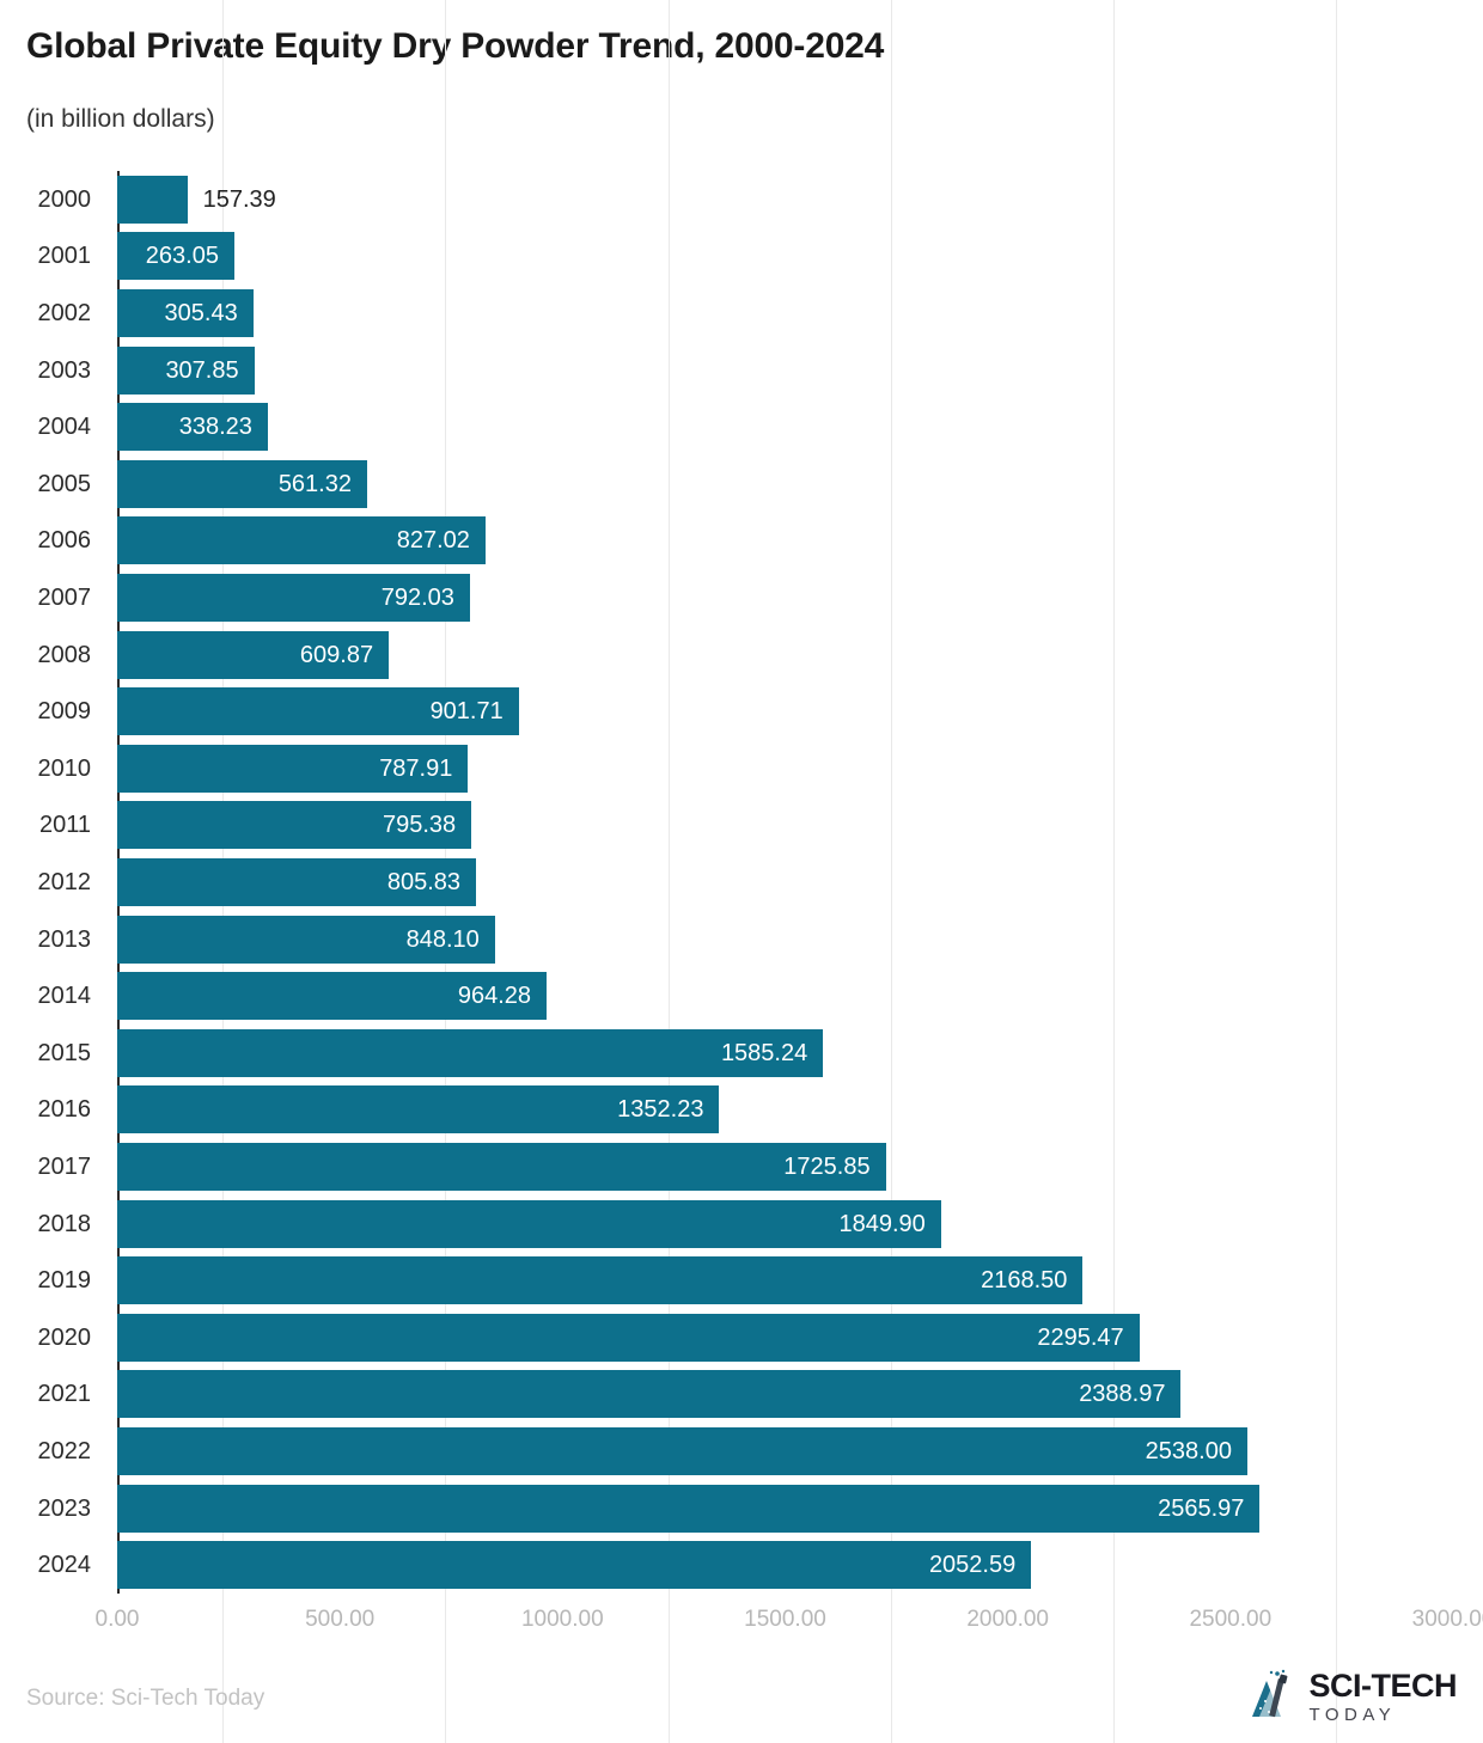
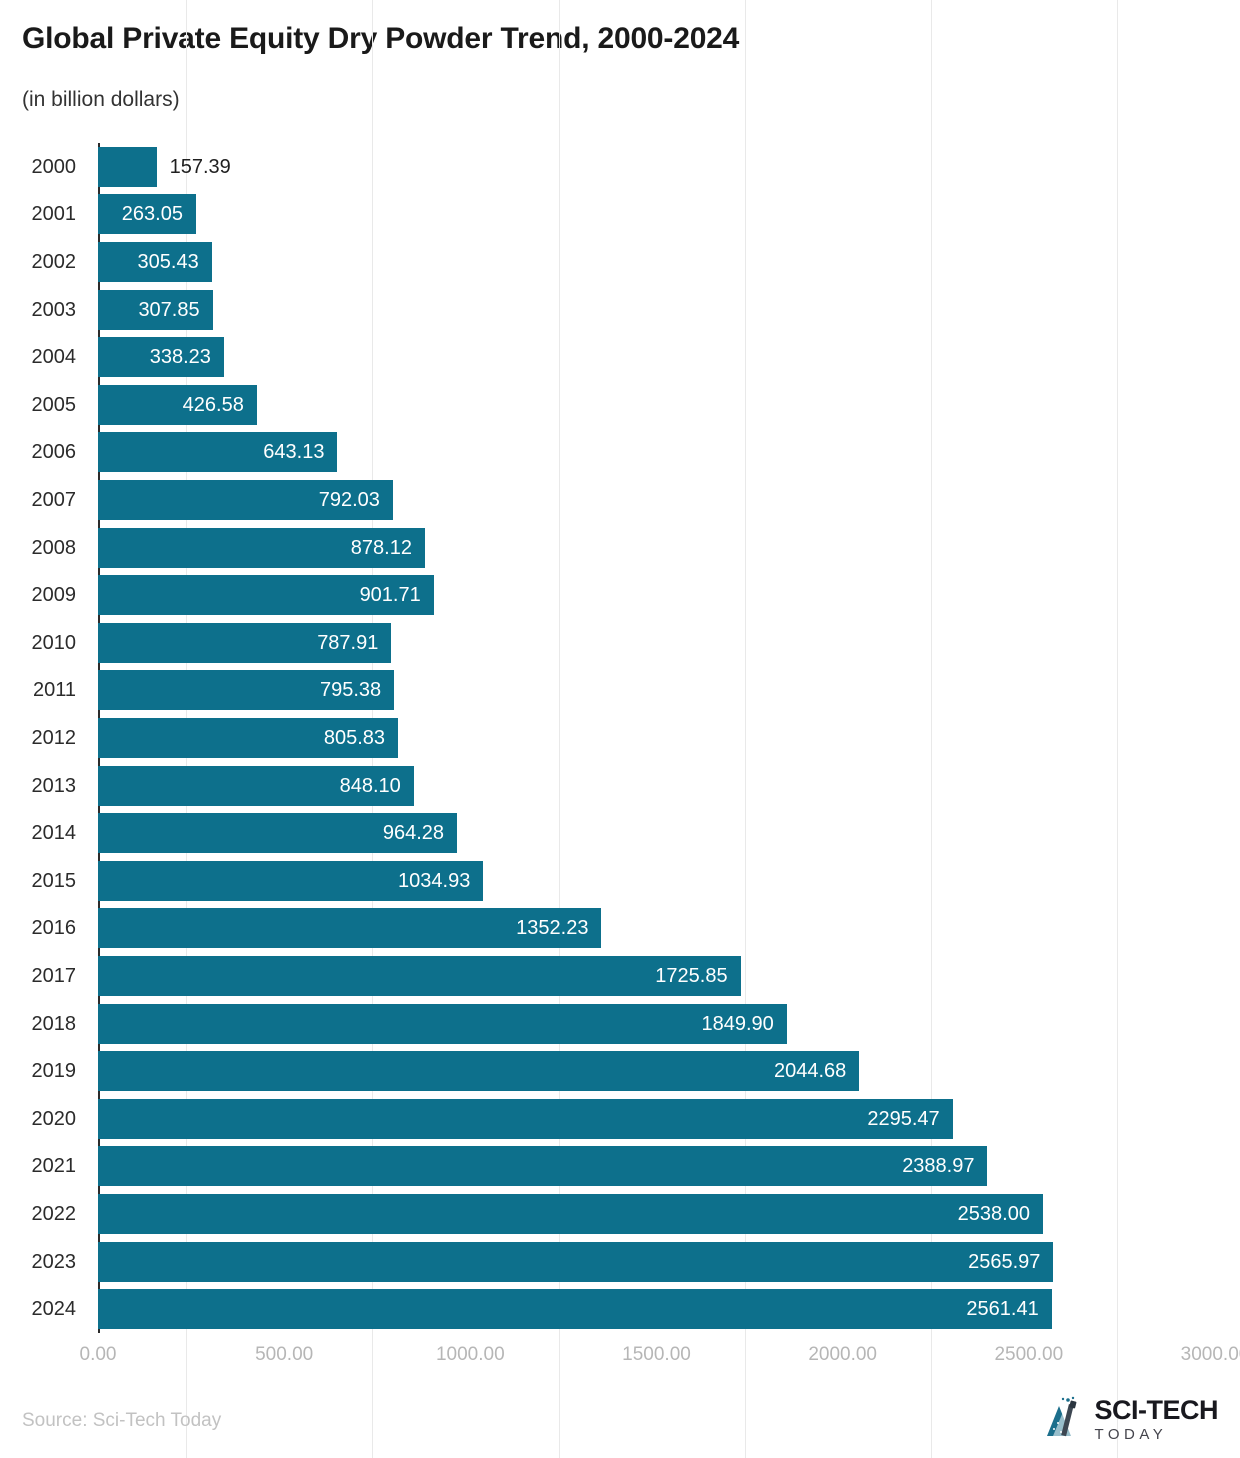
2005: 561.32 -> 426.58
2006: 827.02 -> 643.13
2008: 609.87 -> 878.12
2015: 1585.24 -> 1034.93
2019: 2168.50 -> 2044.68
2024: 2052.59 -> 2561.41
